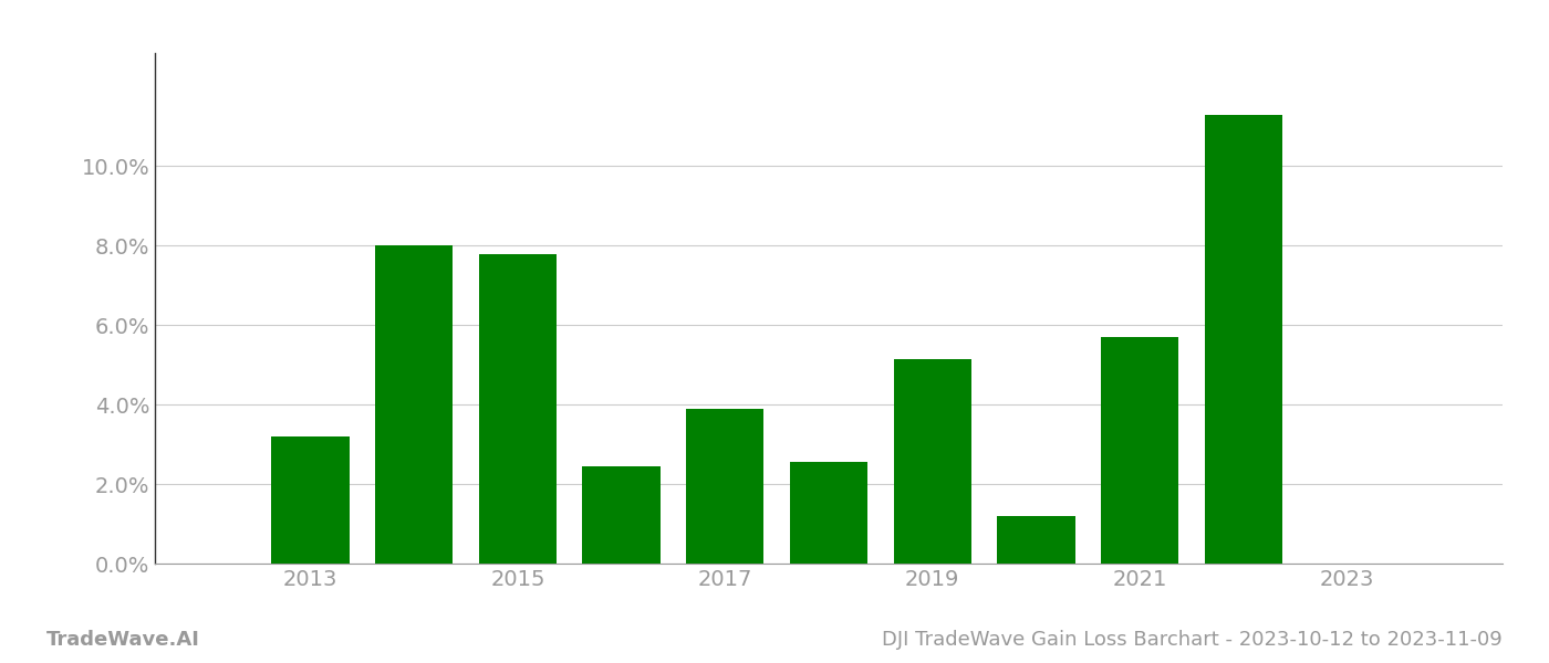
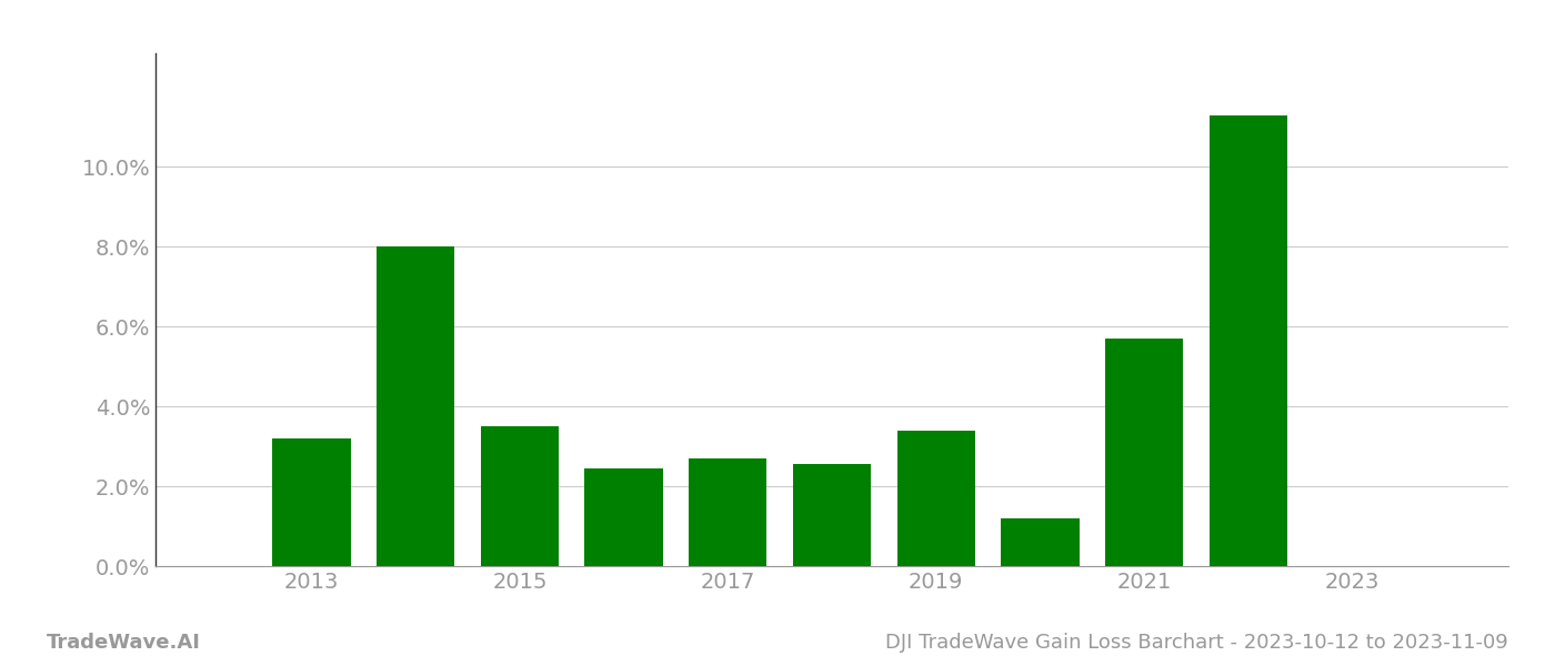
2015: 7.80% -> 3.50%
2017: 3.90% -> 2.70%
2019: 5.15% -> 3.40%
